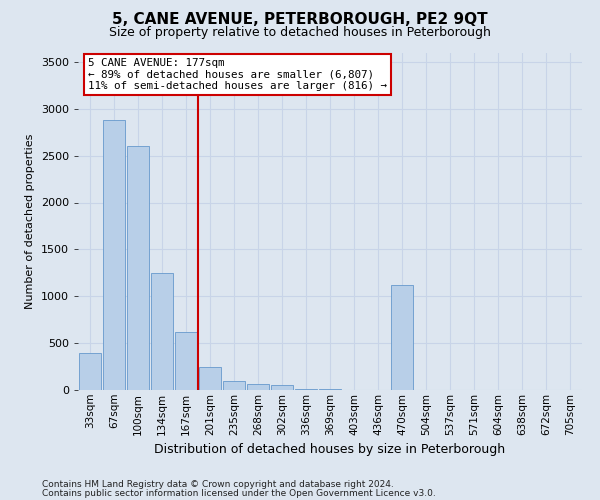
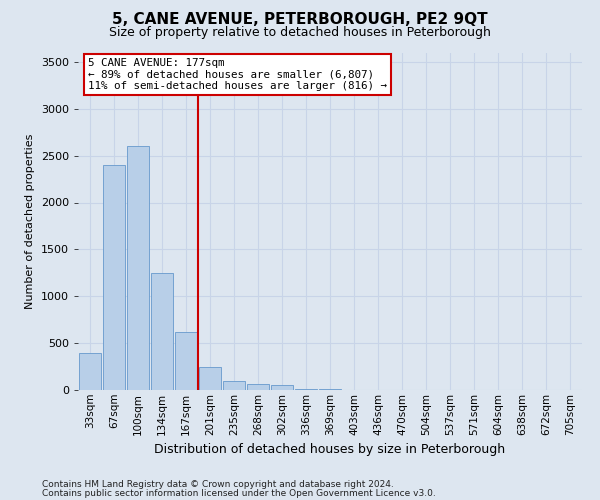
67sqm: 2880 -> 2400
470sqm: 1120 -> 0
